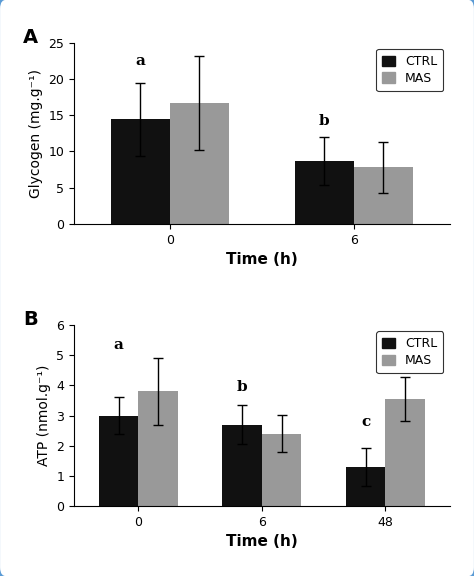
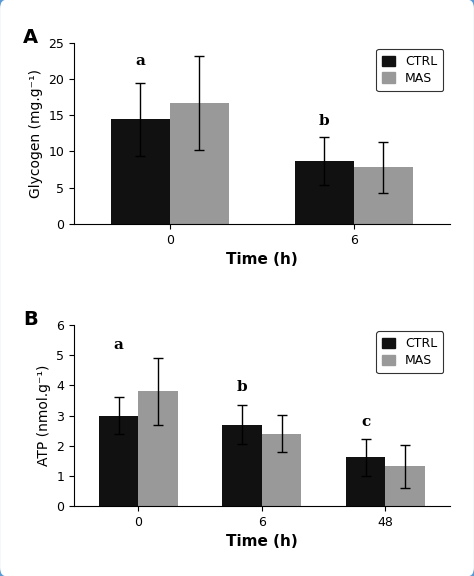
CTRL/48: 1.30 -> 1.62
MAS/48: 3.55 -> 1.32
